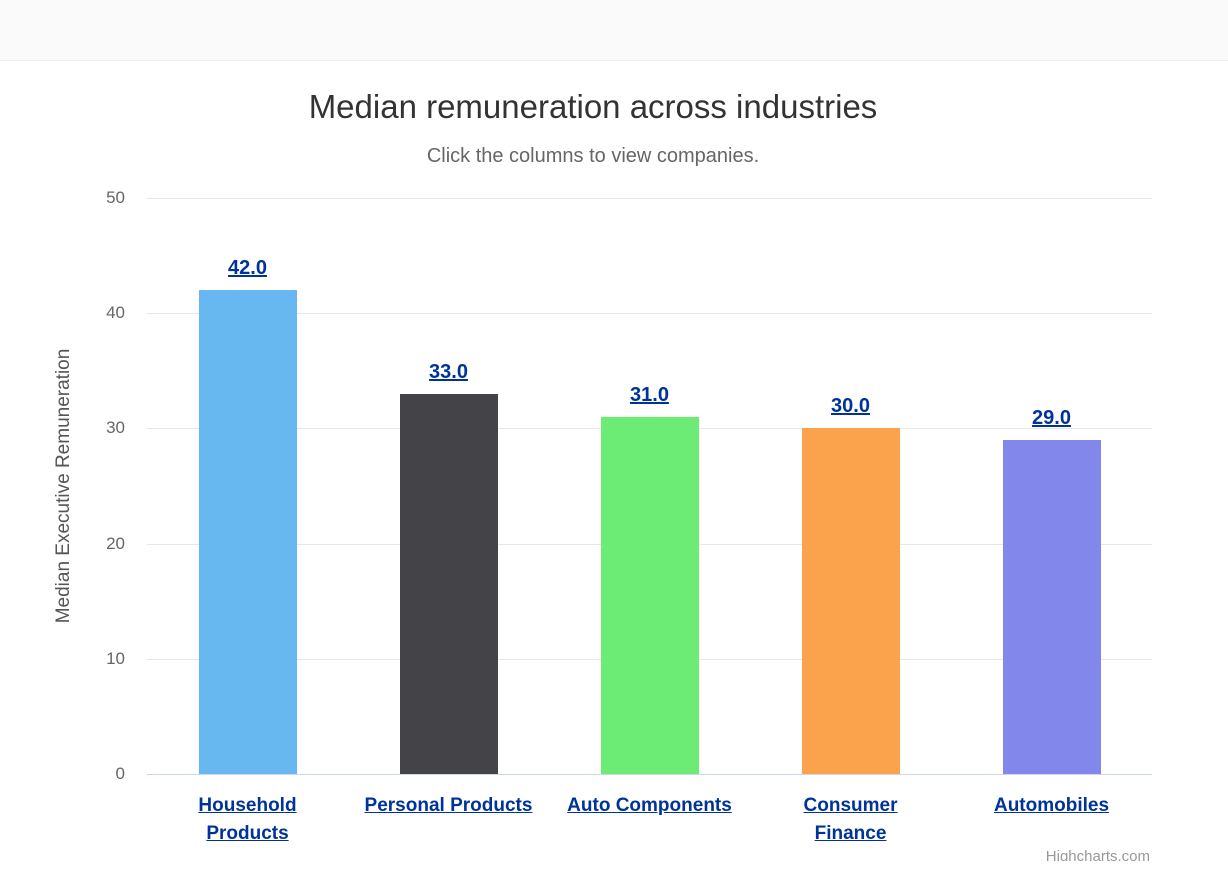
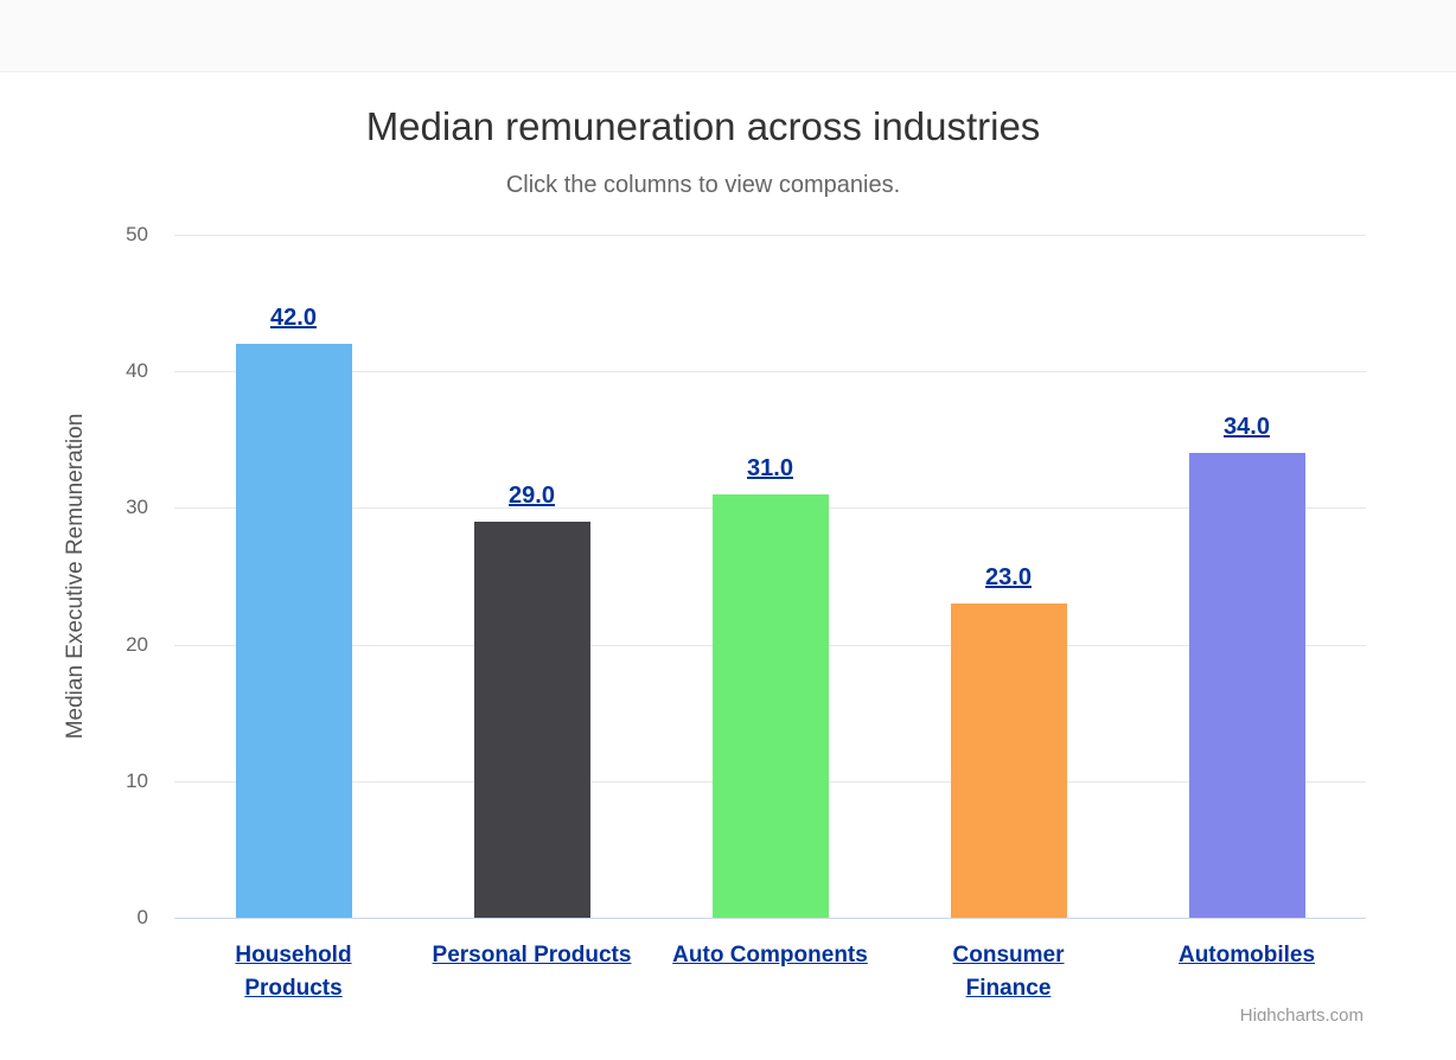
Personal Products: 33.0 -> 29.0
Consumer Finance: 30.0 -> 23.0
Automobiles: 29.0 -> 34.0
